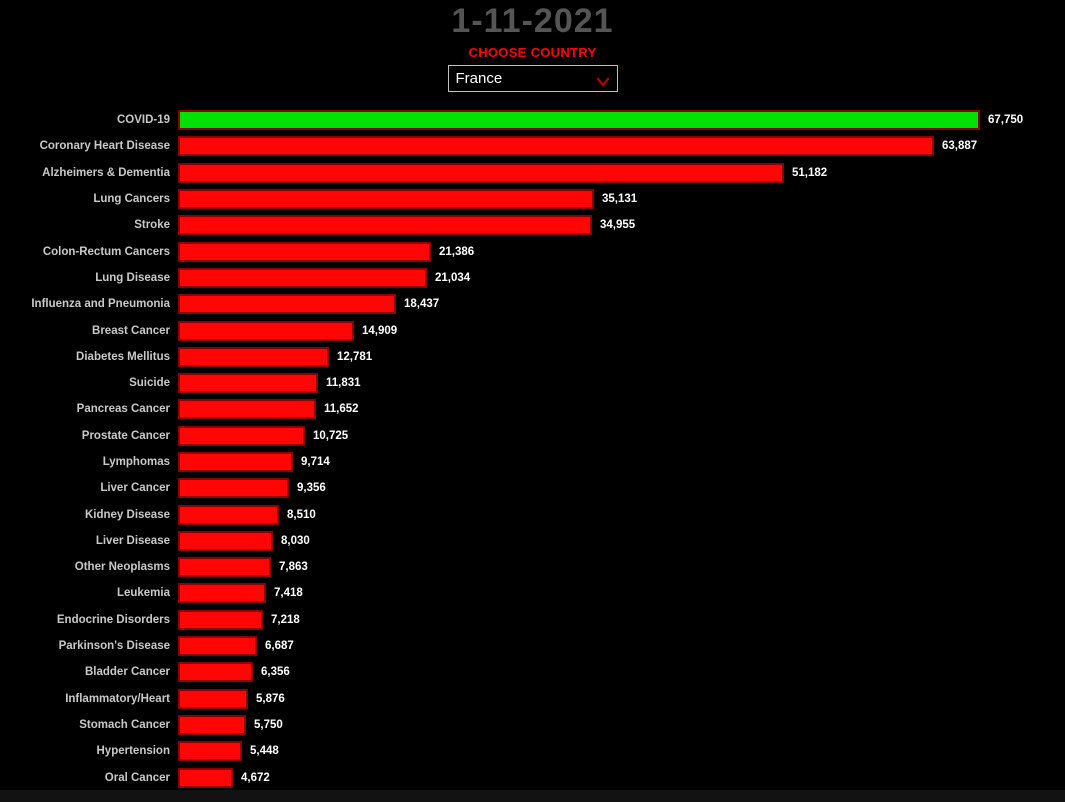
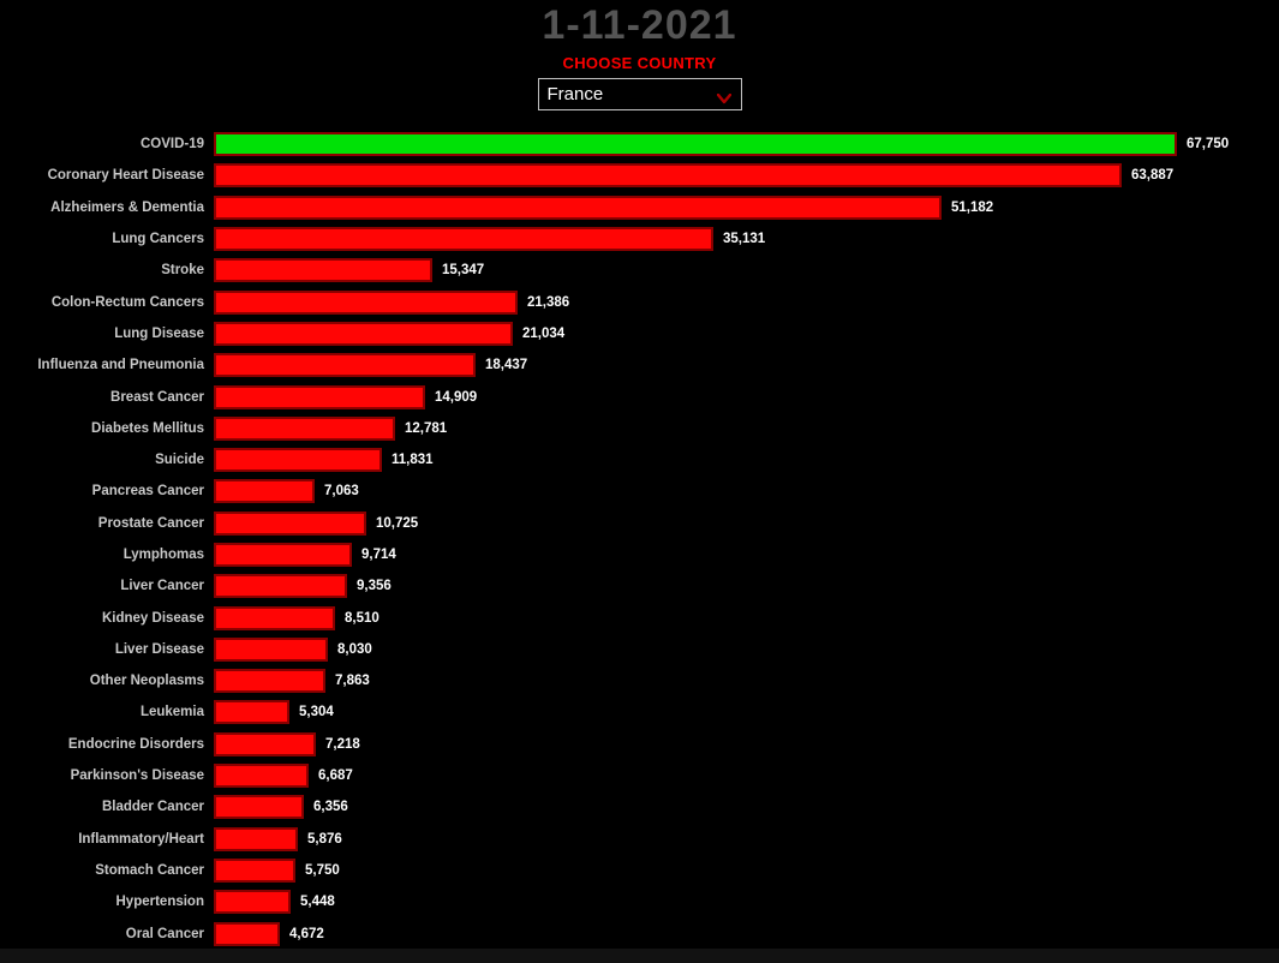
Stroke: 34,955 -> 15,347
Pancreas Cancer: 11,652 -> 7,063
Leukemia: 7,418 -> 5,304
